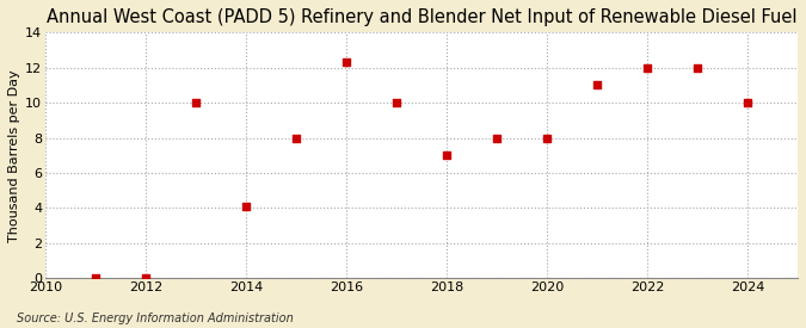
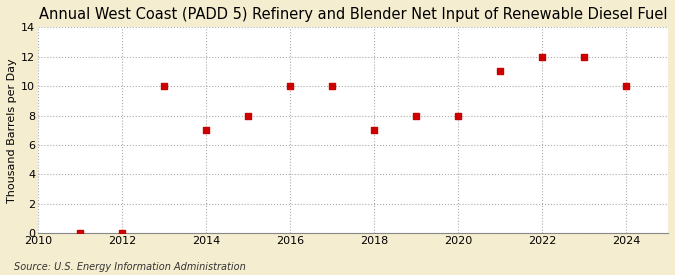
2014: 4.1 -> 7.0
2016: 12.3 -> 10.0
